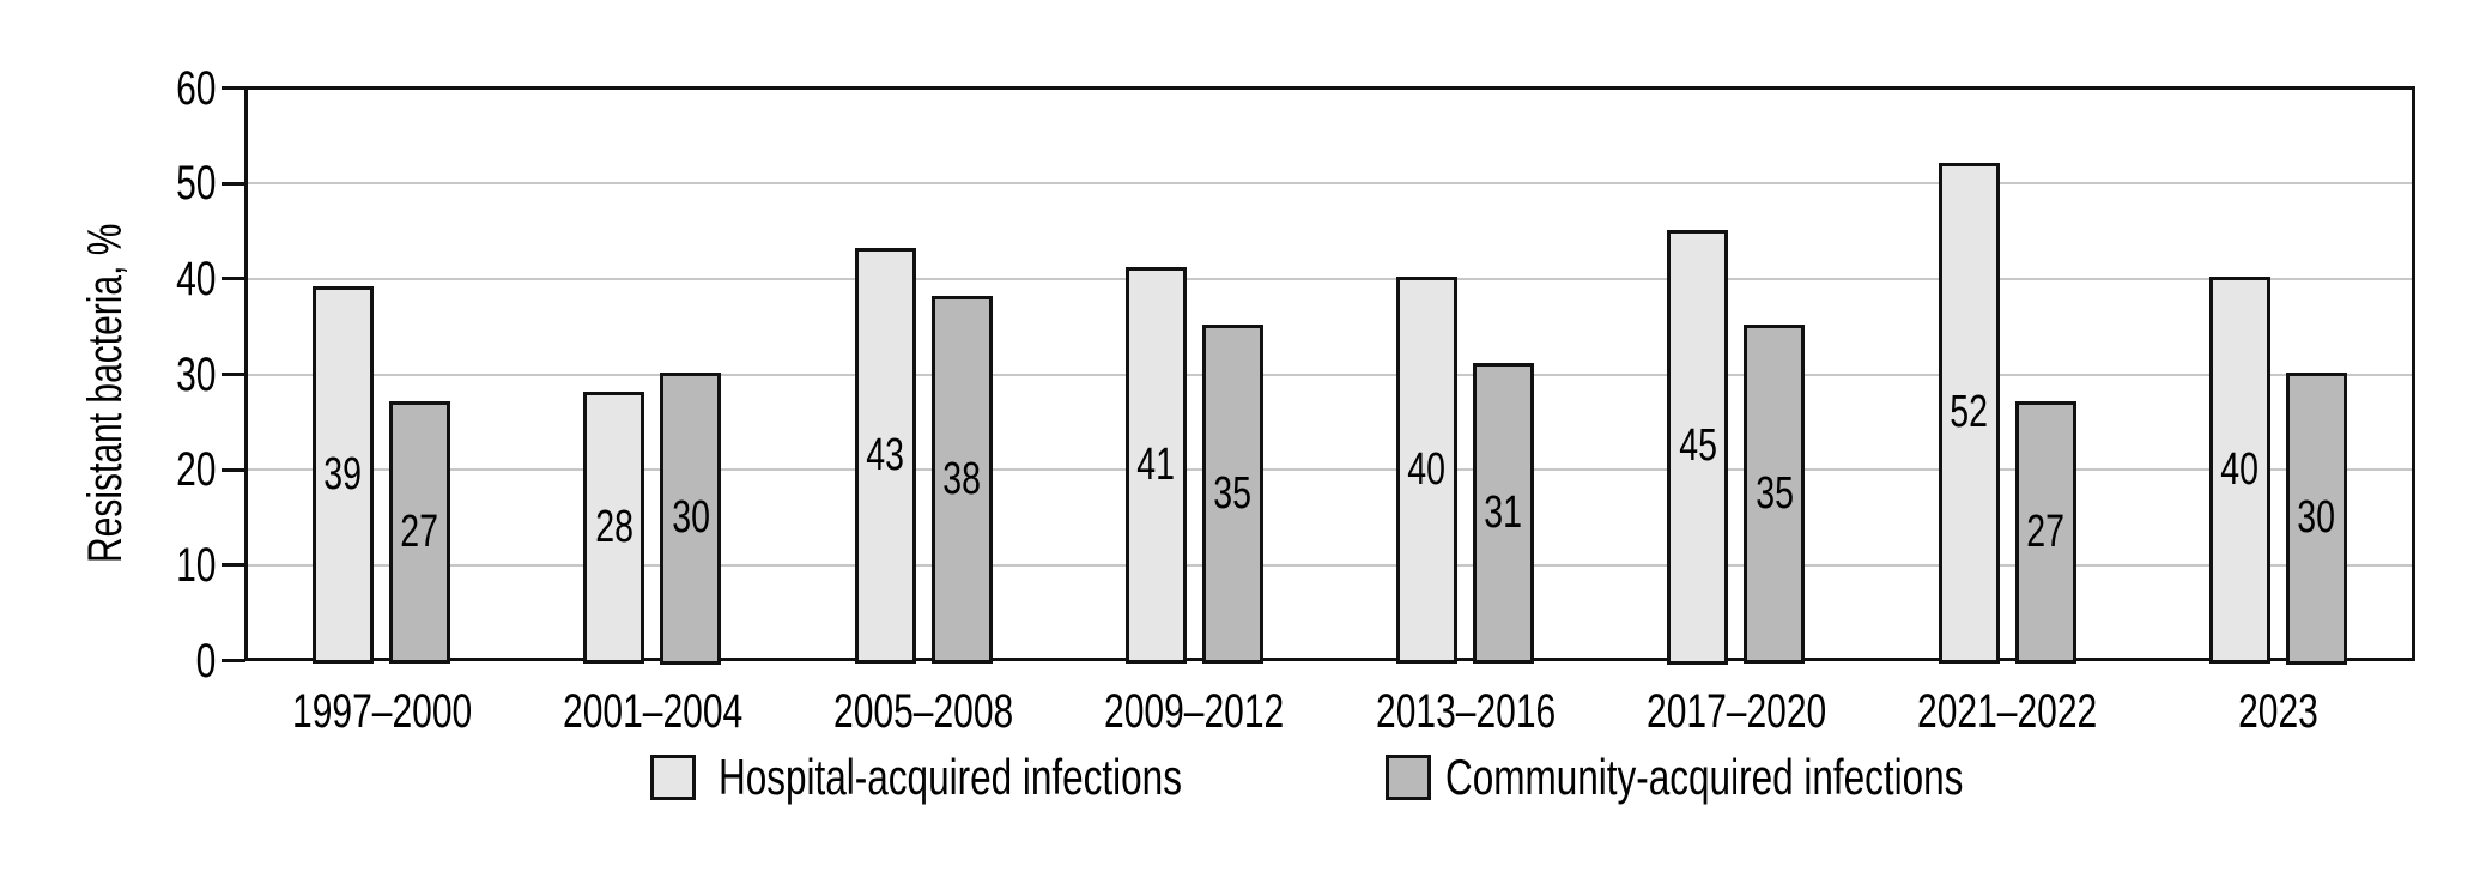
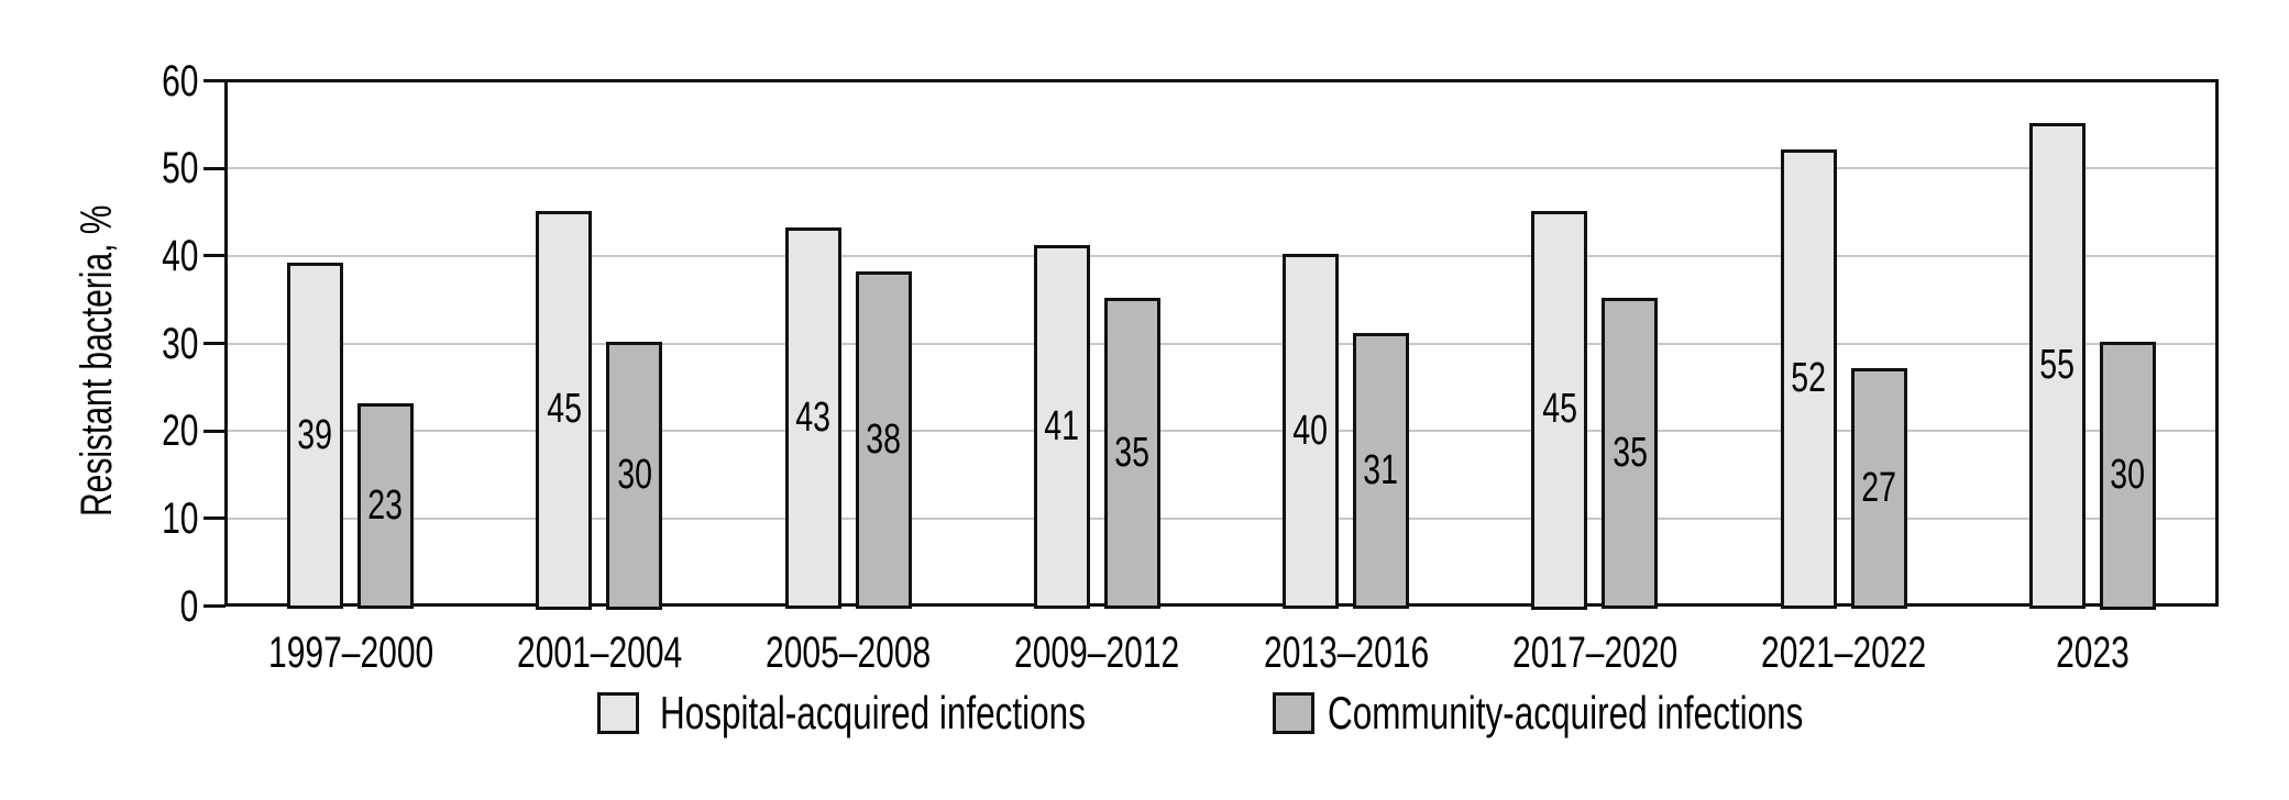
Community-acquired infections/1997–2000: 27 -> 23
Hospital-acquired infections/2001–2004: 28 -> 45
Hospital-acquired infections/2023: 40 -> 55
